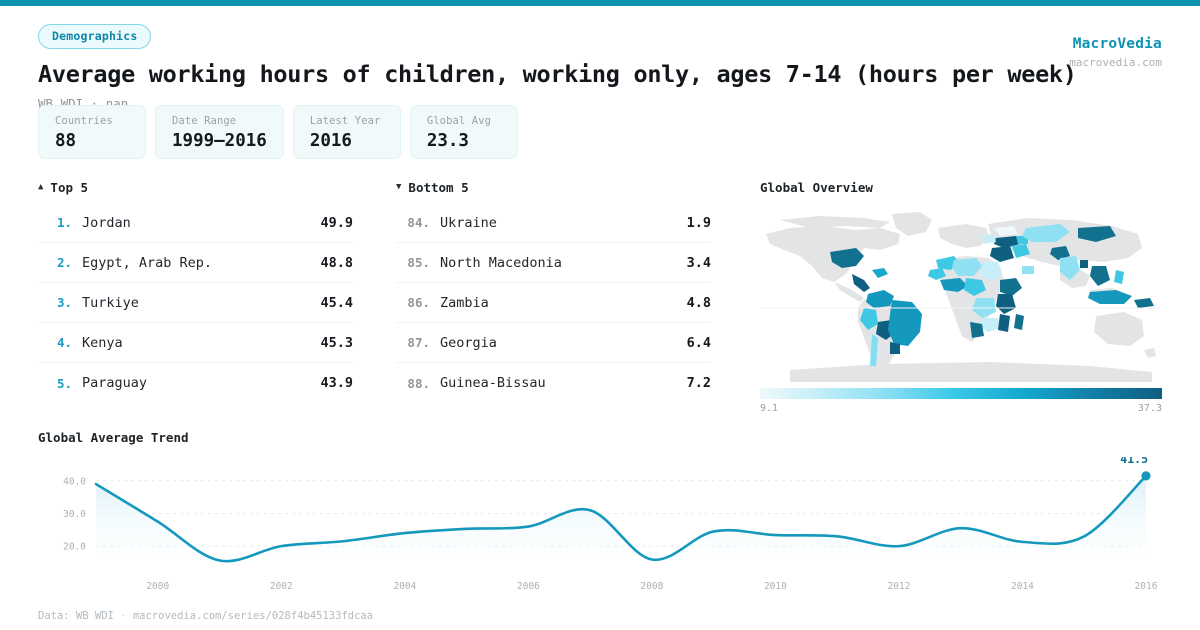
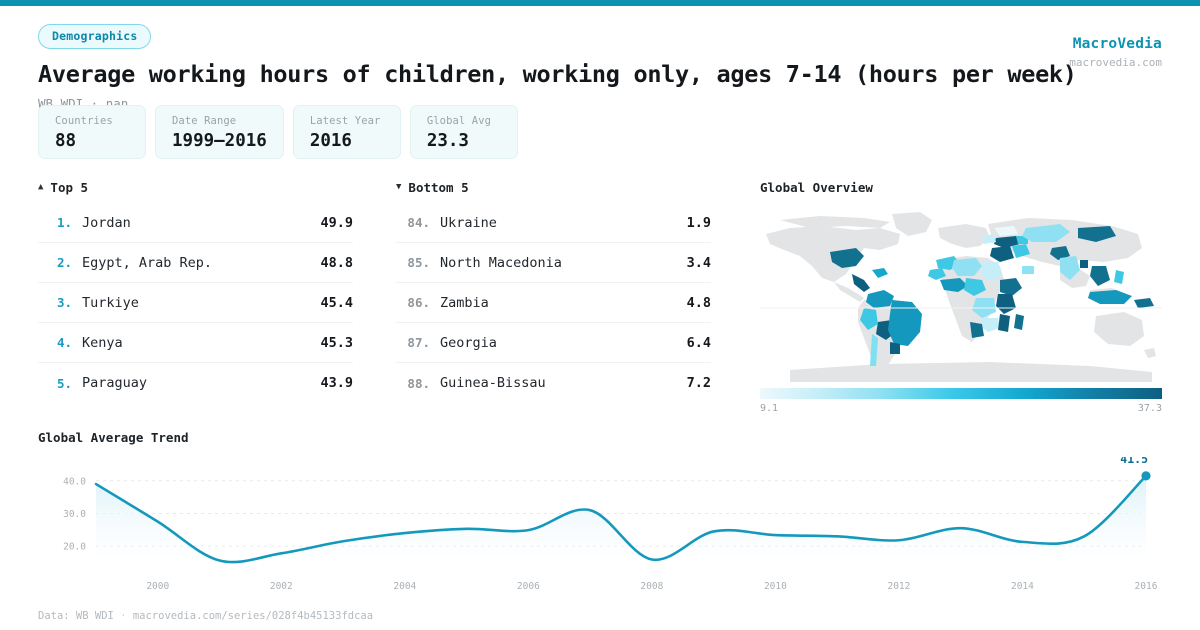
2002: 20 -> 18
2006: 26 -> 25
2012: 20 -> 22
